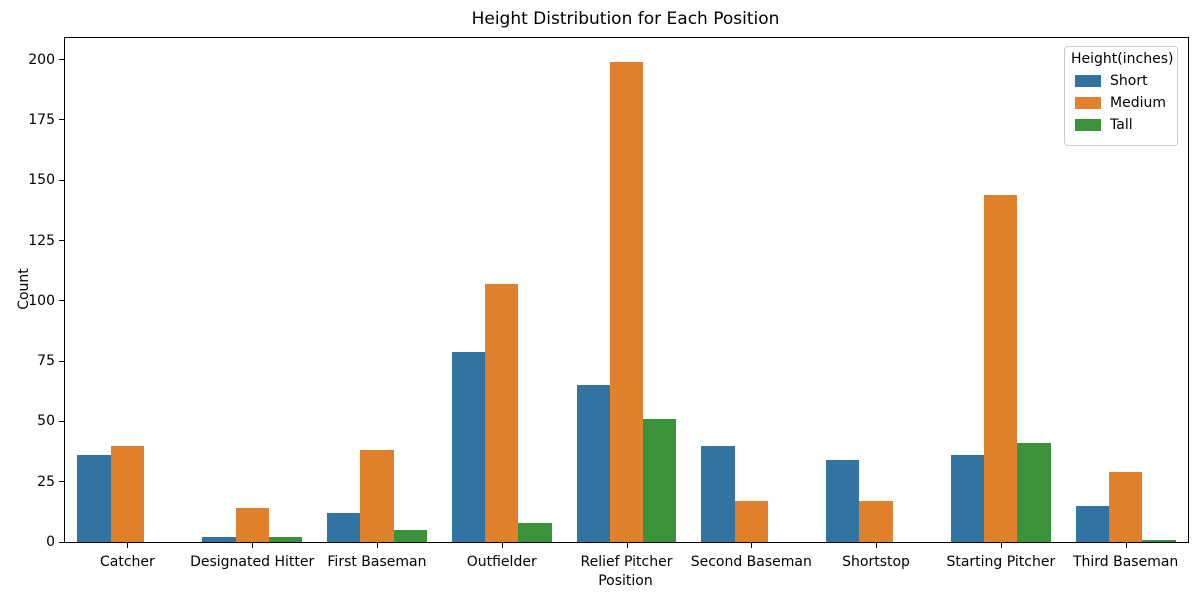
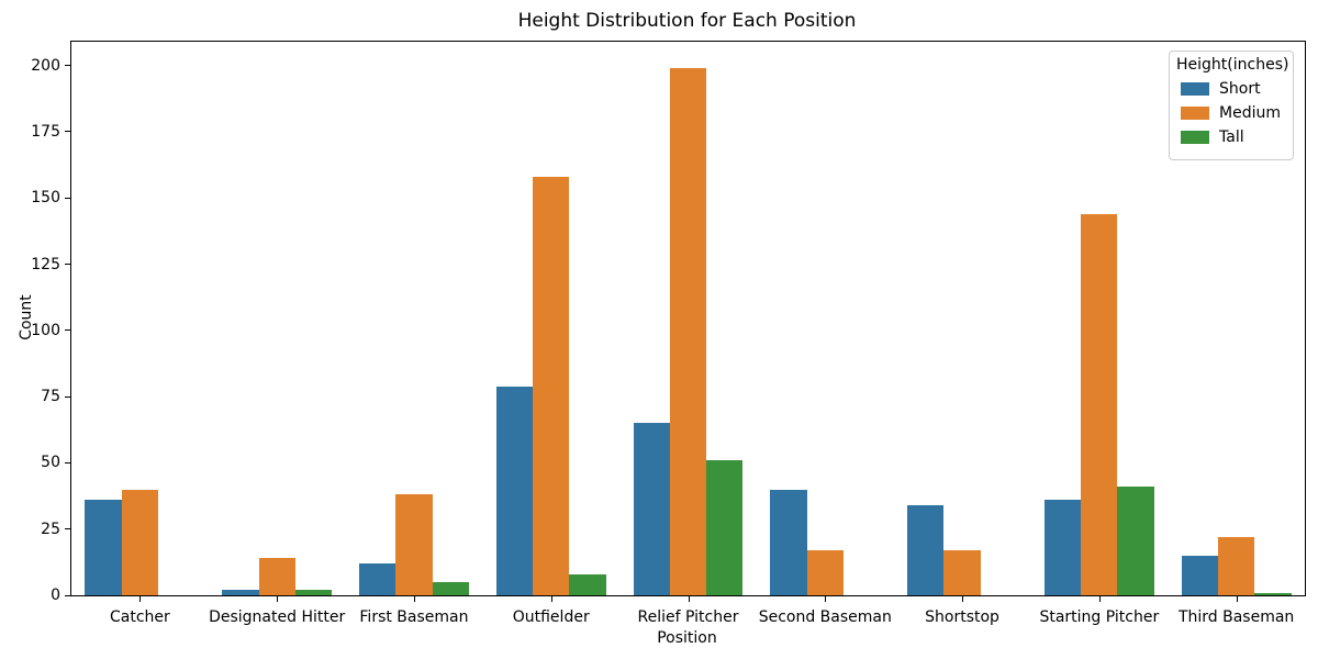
Medium/Outfielder: 107 -> 158
Medium/Third Baseman: 29 -> 22
